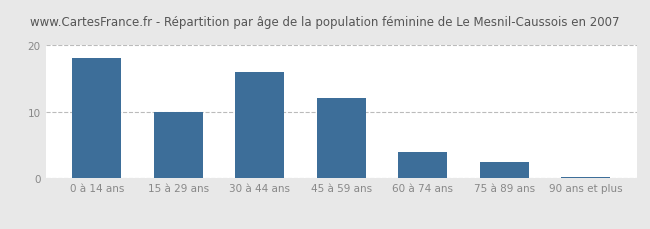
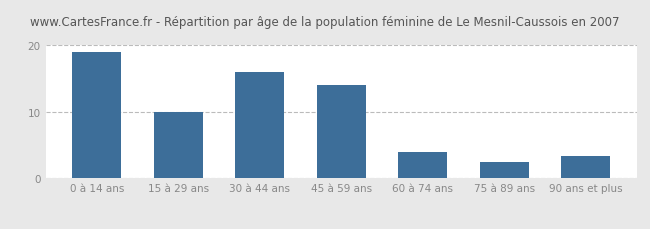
0 à 14 ans: 18.0 -> 19.0
45 à 59 ans: 12.0 -> 14.0
90 ans et plus: 0.2 -> 3.4
